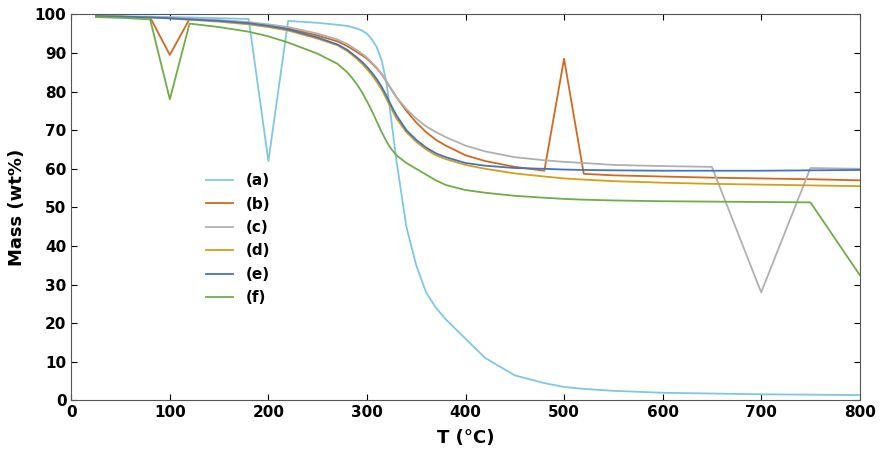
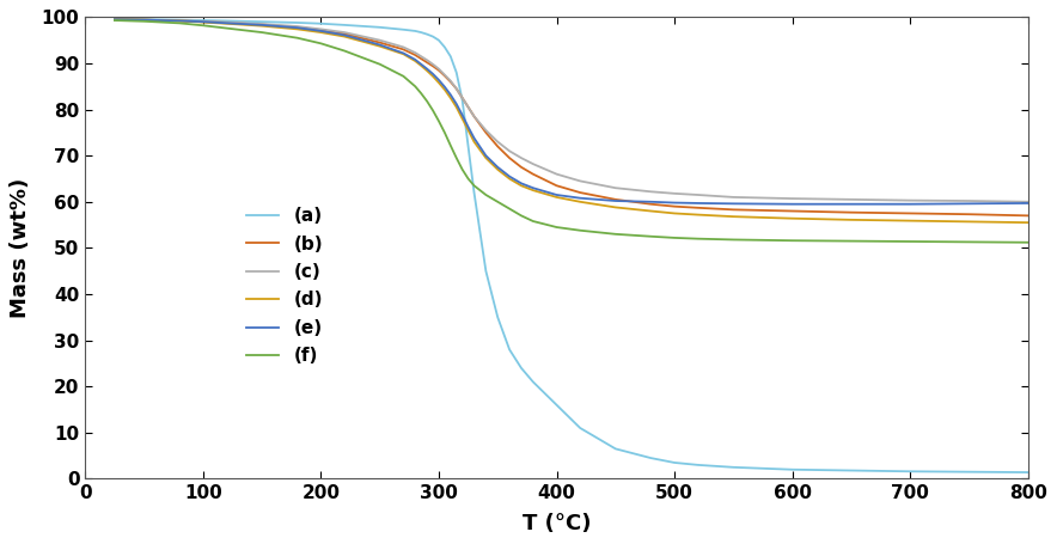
(b)/100: 89.5 -> 99.0
(f)/100: 78.0 -> 98.2
(a)/200: 62.0 -> 98.6
(b)/500: 88.5 -> 59.0
(c)/700: 28.0 -> 60.3
(f)/800: 32.5 -> 51.2
